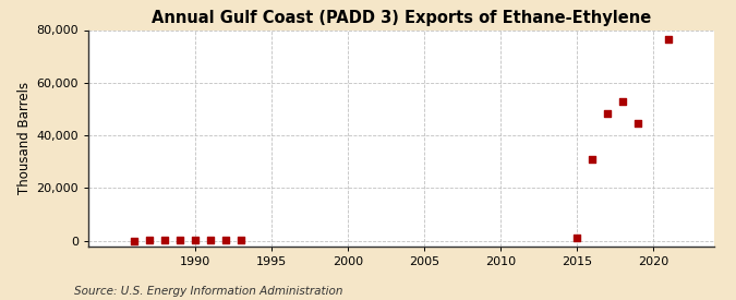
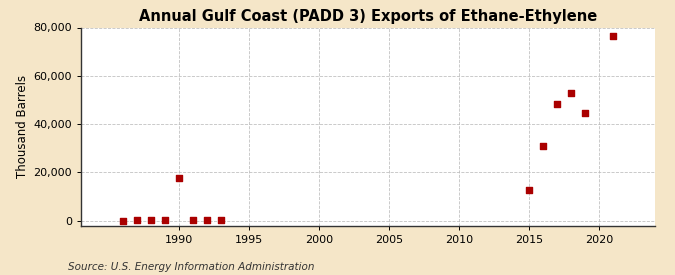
1990: 200 -> 17,500
2015: 1,200 -> 12,500
